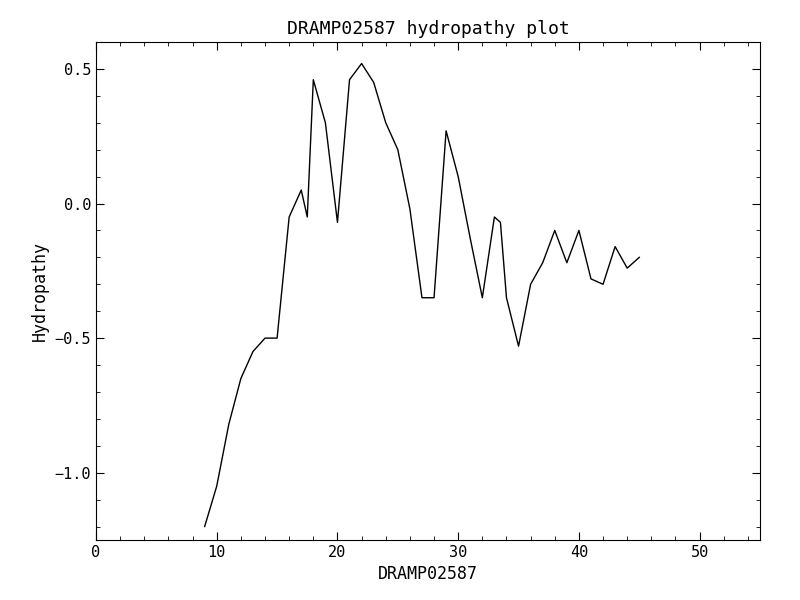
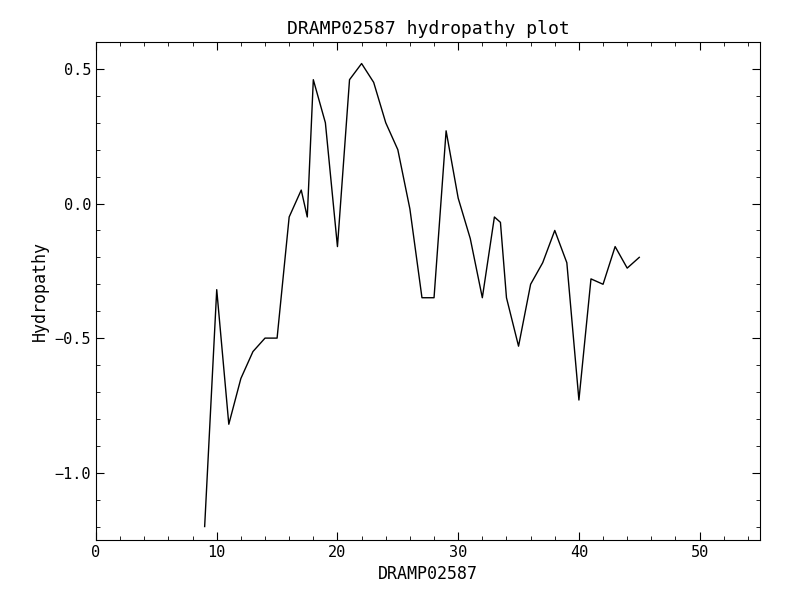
10: -1.05 -> -0.32
20: -0.07 -> -0.16
30: 0.10 -> 0.02
40: -0.10 -> -0.73
